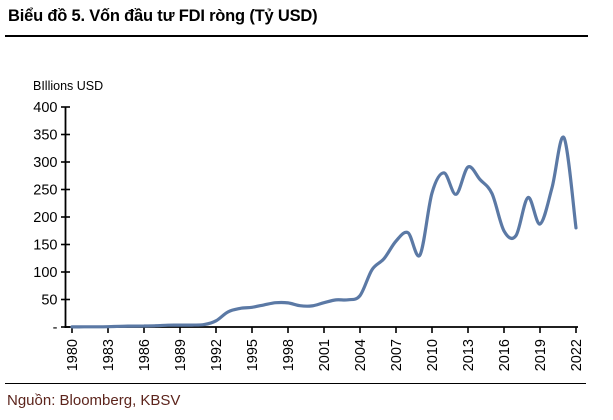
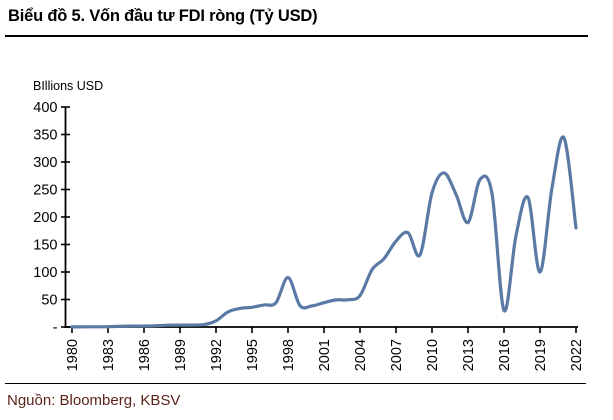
1998: 40 -> 90
2013: 290 -> 190
2016: 170 -> 30
2019: 190 -> 100
